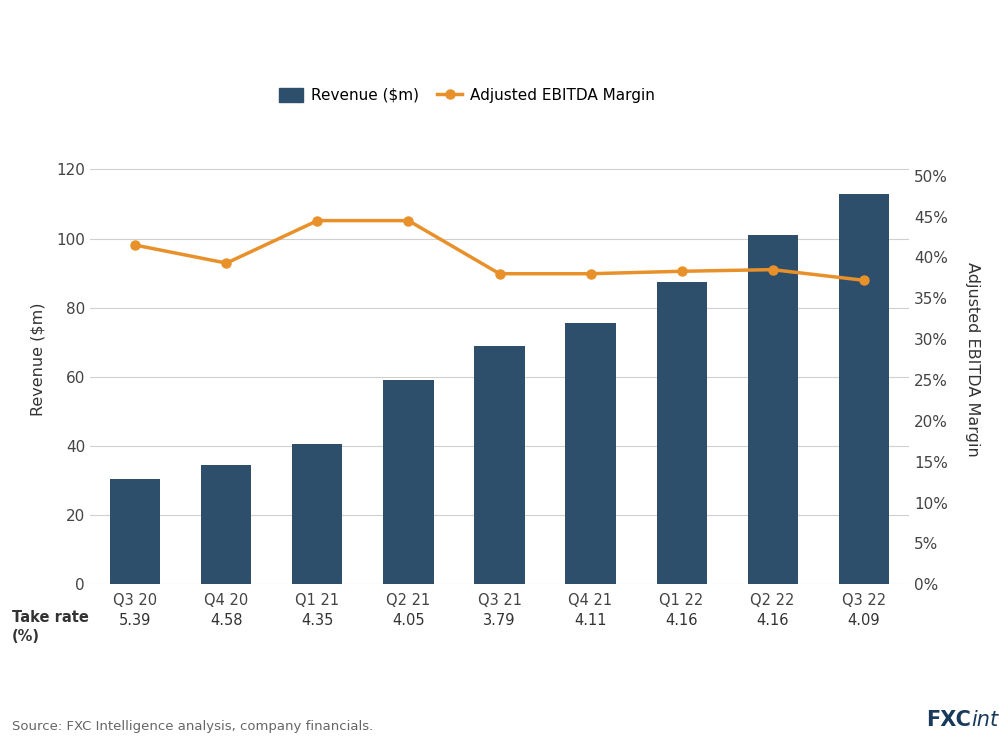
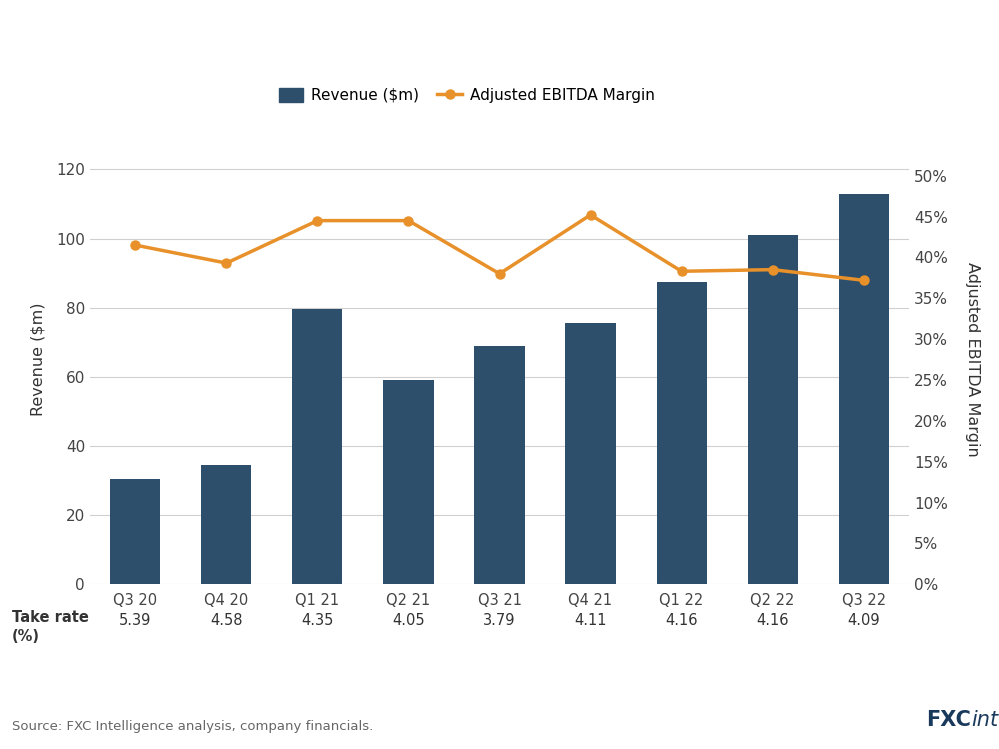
Revenue ($m)/Q1 21: 40.5 -> 79.5
Adjusted EBITDA Margin/Q4 21: 38.0% -> 45.2%
